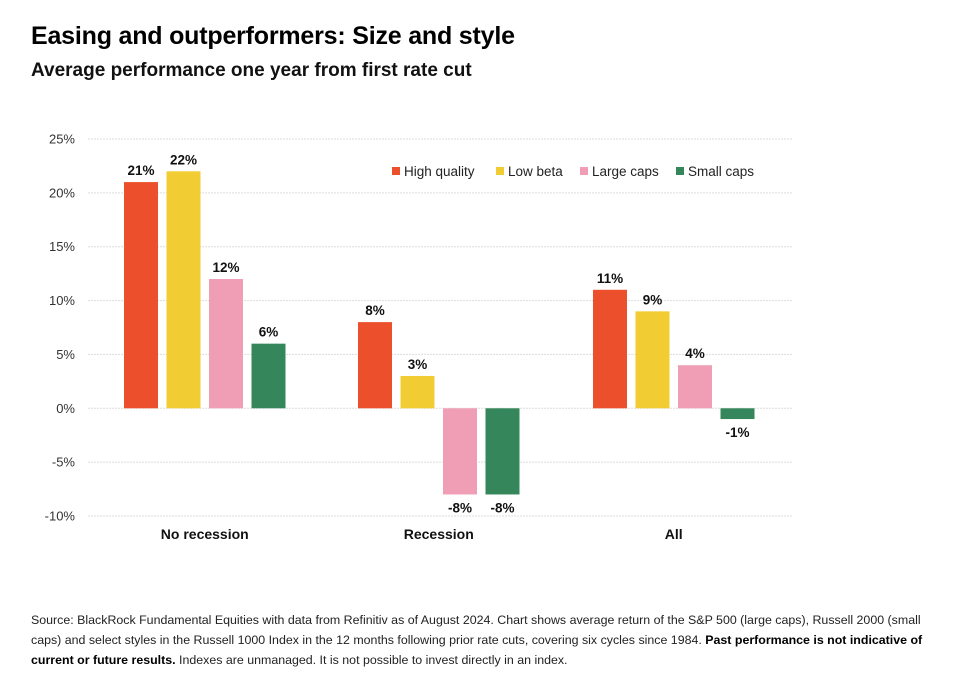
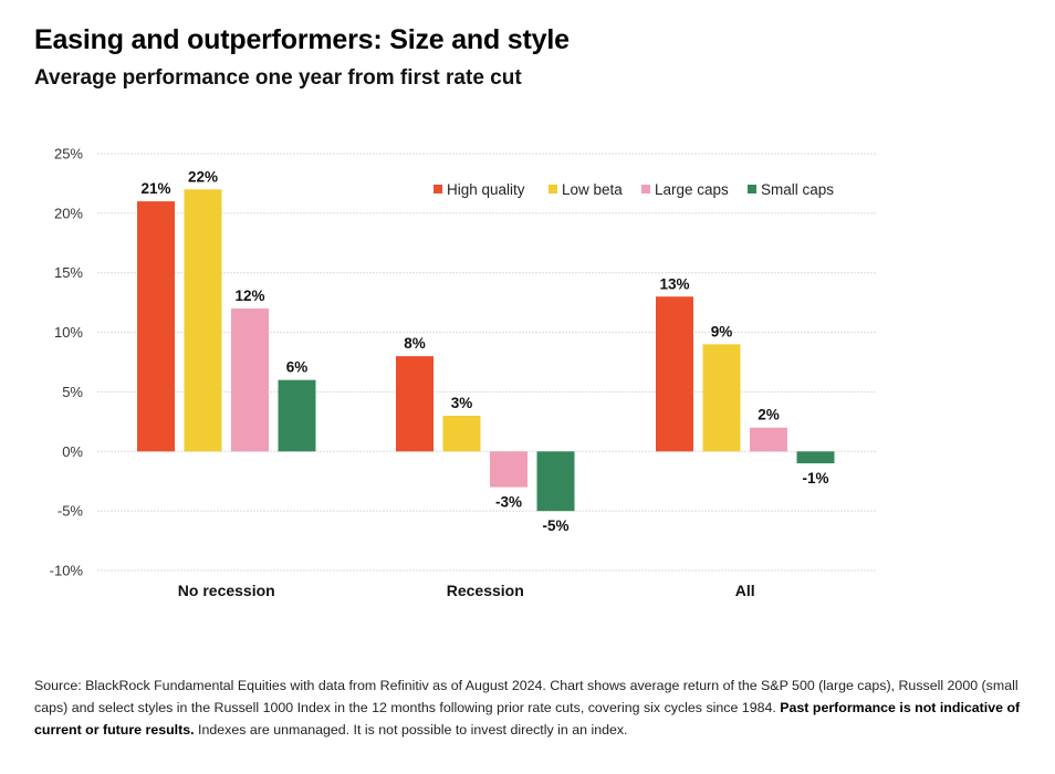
Large caps/Recession: -8% -> -3%
Small caps/Recession: -8% -> -5%
High quality/All: 11% -> 13%
Large caps/All: 4% -> 2%
